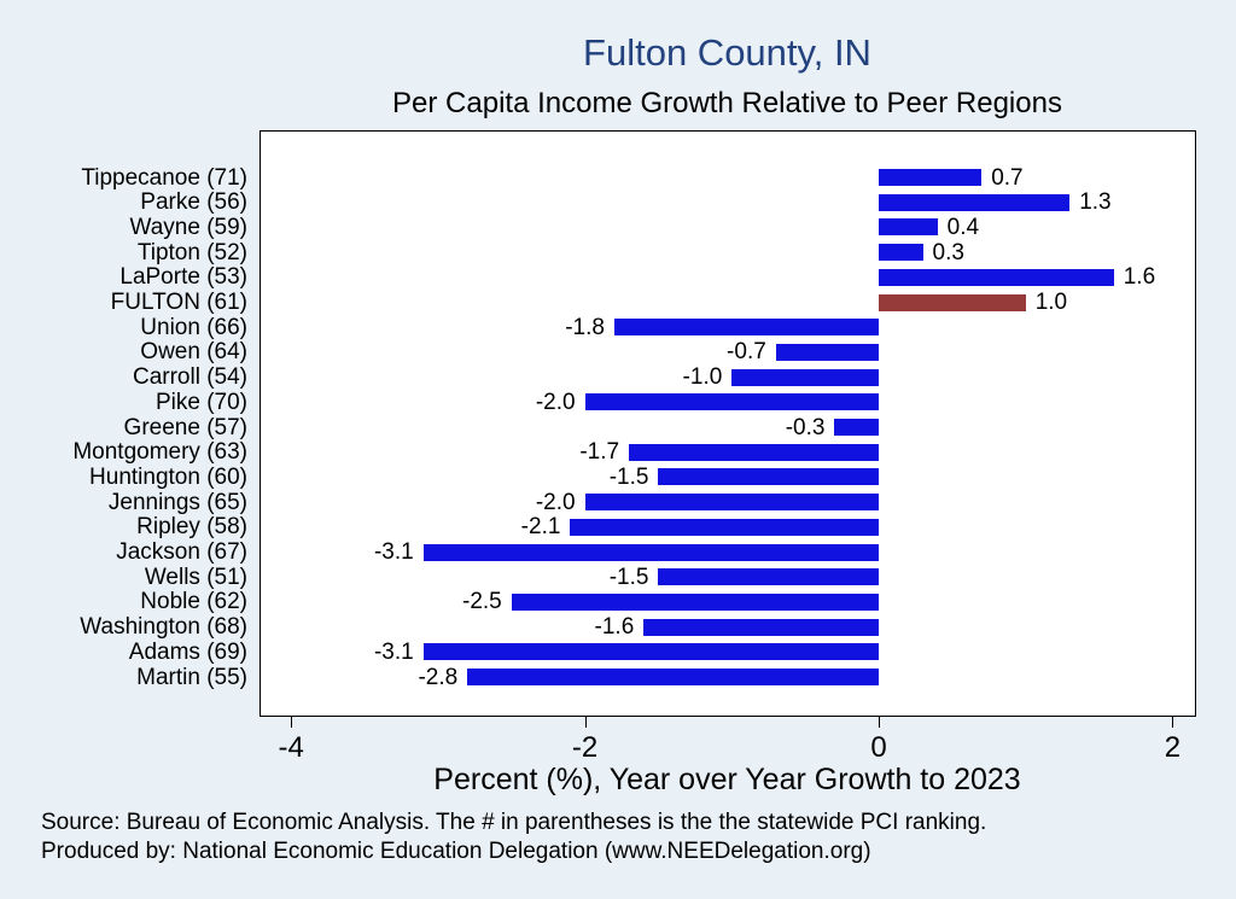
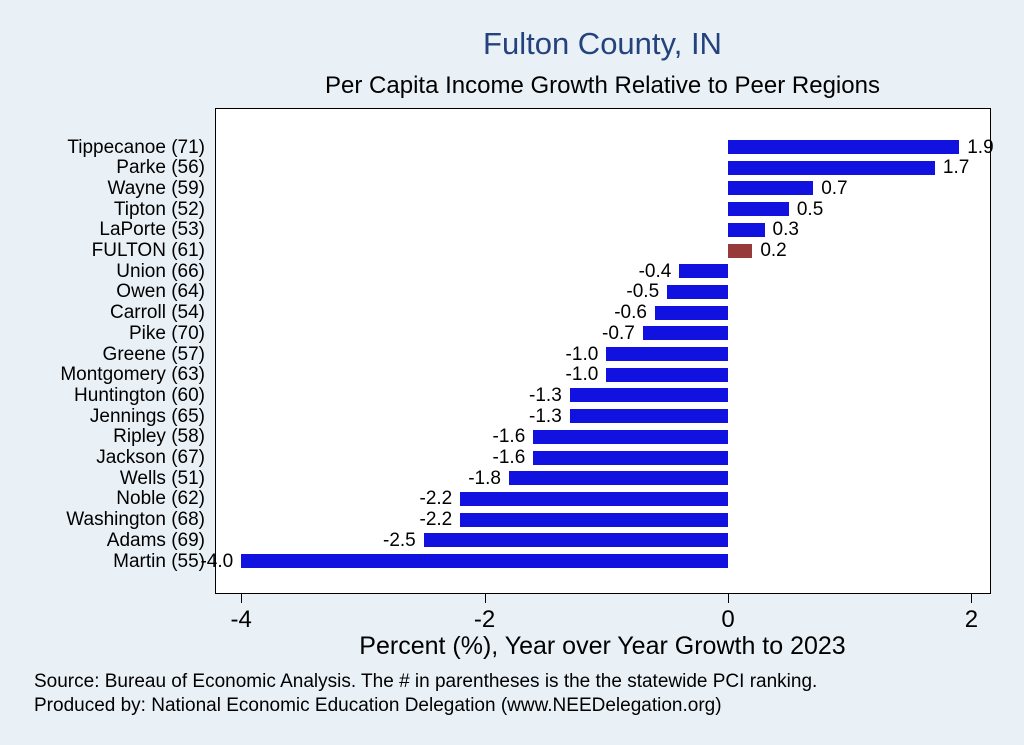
Tippecanoe (71): 0.7 -> 1.9
Parke (56): 1.3 -> 1.7
Wayne (59): 0.4 -> 0.7
Tipton (52): 0.3 -> 0.5
LaPorte (53): 1.6 -> 0.3
FULTON (61): 1.0 -> 0.2
Union (66): -1.8 -> -0.4
Owen (64): -0.7 -> -0.5
Carroll (54): -1.0 -> -0.6
Pike (70): -2.0 -> -0.7
Greene (57): -0.3 -> -1.0
Montgomery (63): -1.7 -> -1.0
Huntington (60): -1.5 -> -1.3
Jennings (65): -2.0 -> -1.3
Ripley (58): -2.1 -> -1.6
Jackson (67): -3.1 -> -1.6
Wells (51): -1.5 -> -1.8
Noble (62): -2.5 -> -2.2
Washington (68): -1.6 -> -2.2
Adams (69): -3.1 -> -2.5
Martin (55): -2.8 -> -4.0
